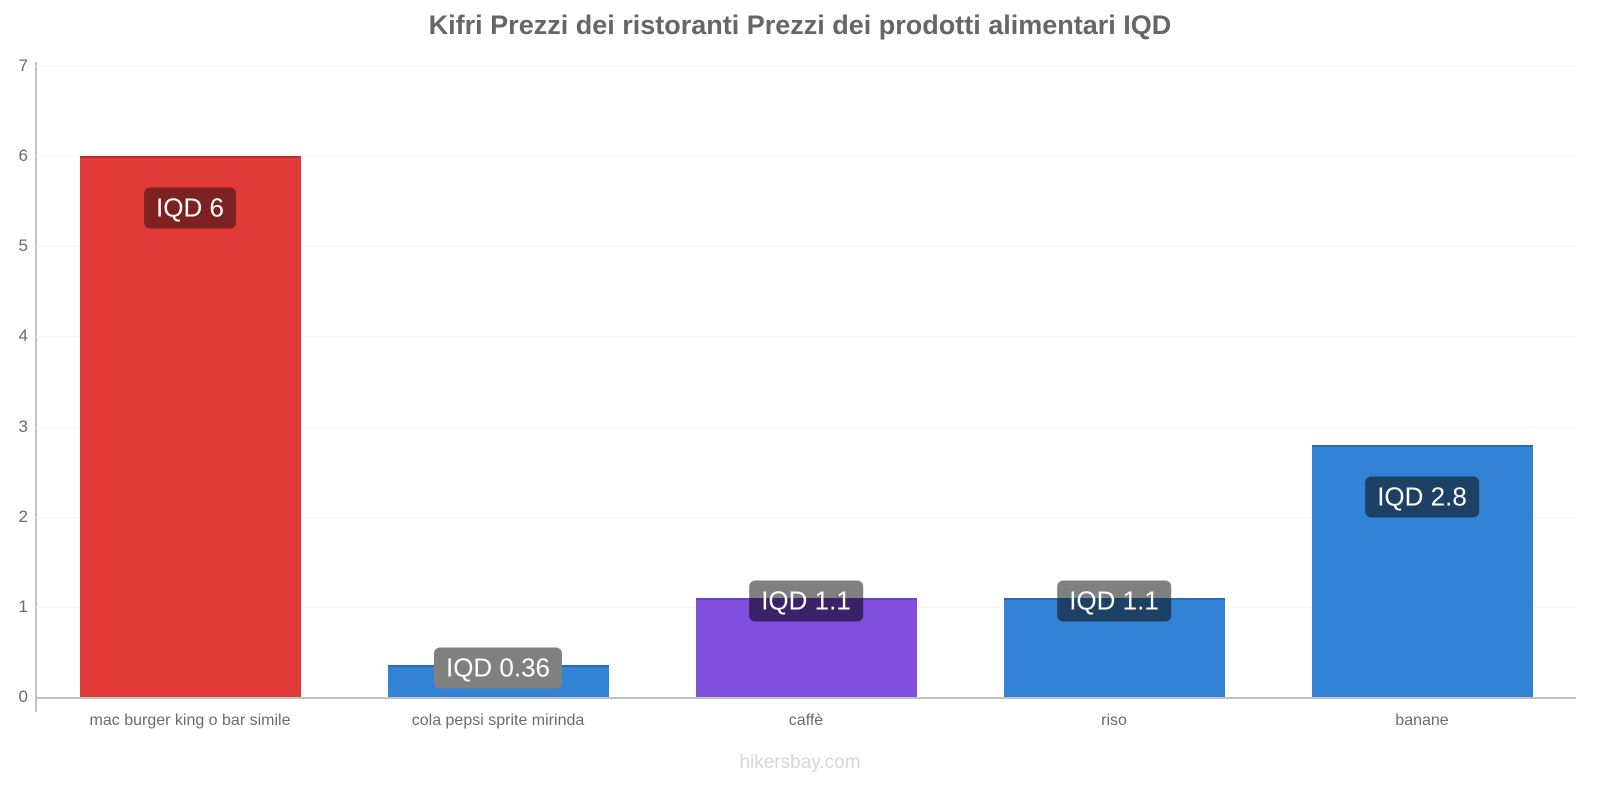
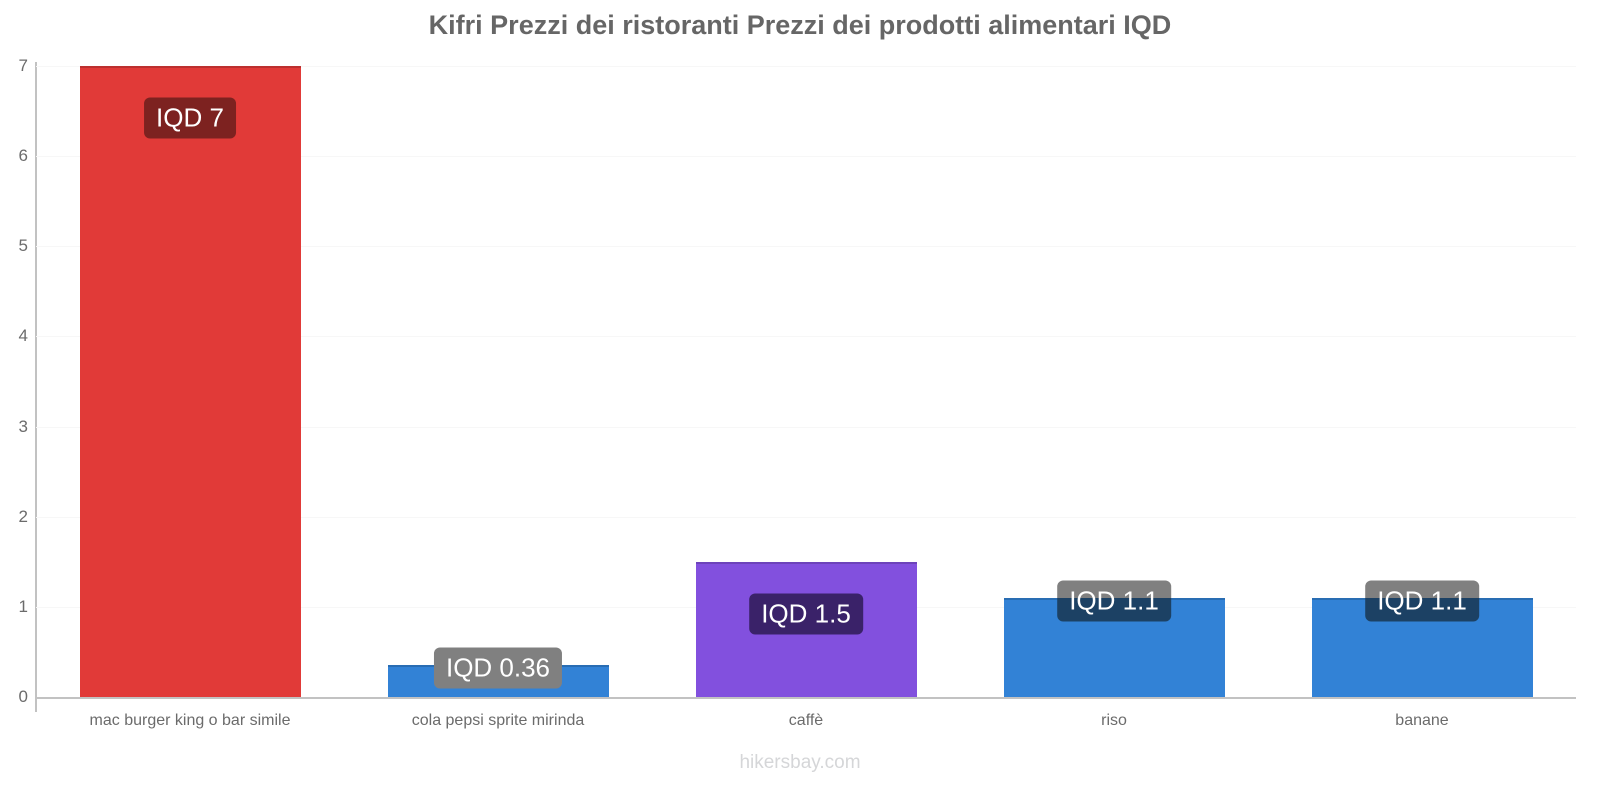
mac burger king o bar simile: 6 -> 7
caffè: 1.1 -> 1.5
banane: 2.8 -> 1.1
